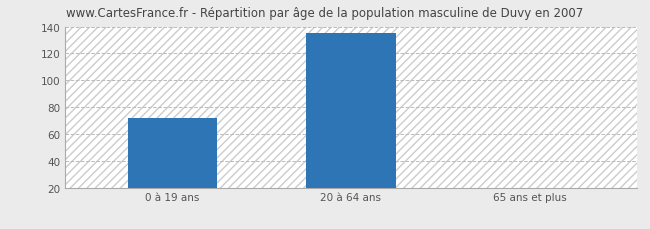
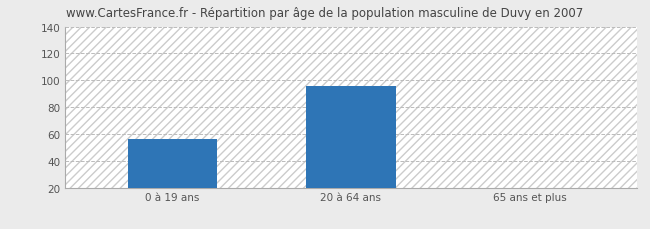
0 à 19 ans: 72 -> 56
20 à 64 ans: 135 -> 96
